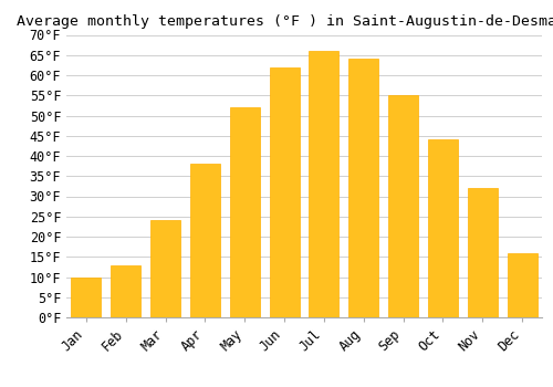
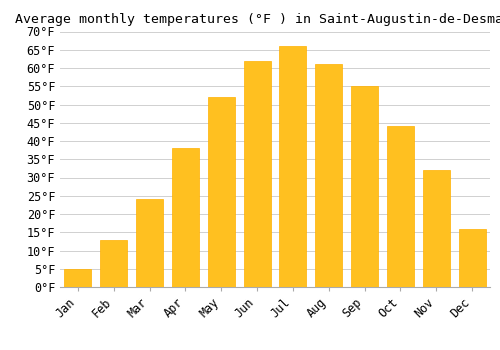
Jan: 10°F -> 5°F
Aug: 64°F -> 61°F
